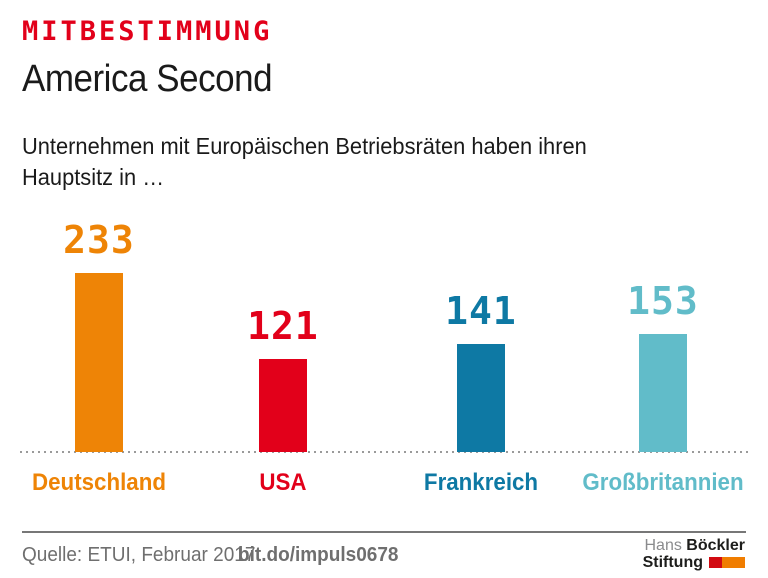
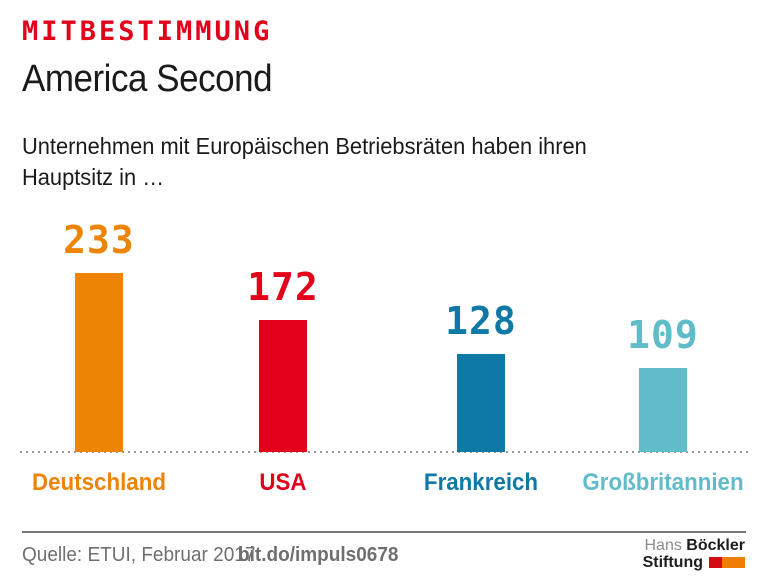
USA: 121 -> 172
Frankreich: 141 -> 128
Großbritannien: 153 -> 109
